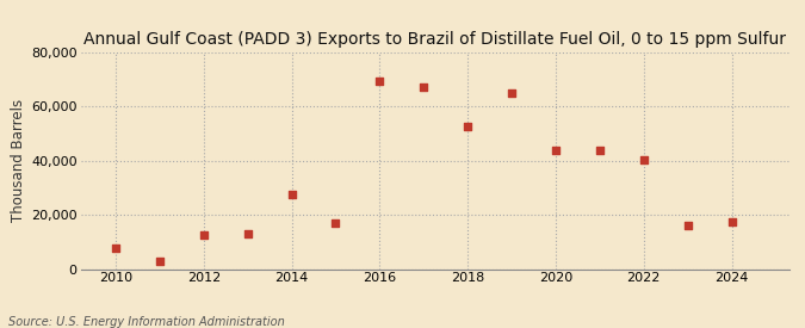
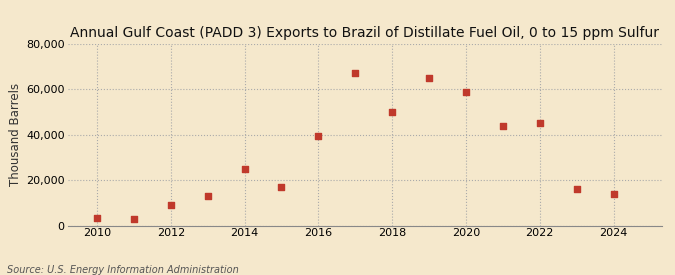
2010: 7,500 -> 3,100
2012: 12,500 -> 9,000
2014: 27,500 -> 25,000
2016: 69,500 -> 39,500
2018: 52,500 -> 50,000
2020: 44,000 -> 59,000
2022: 40,500 -> 45,000
2024: 17,500 -> 14,000
